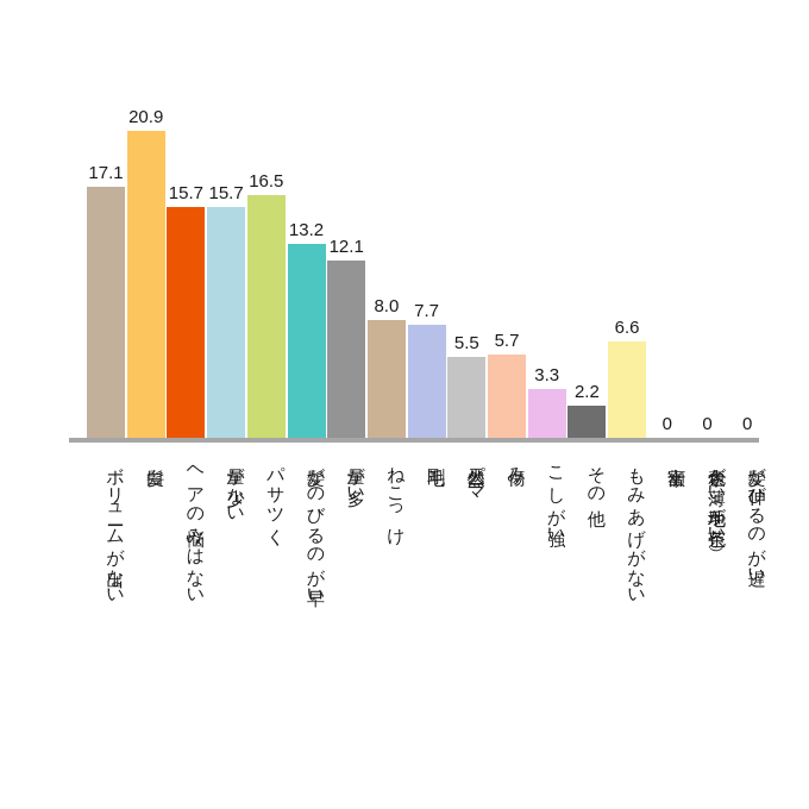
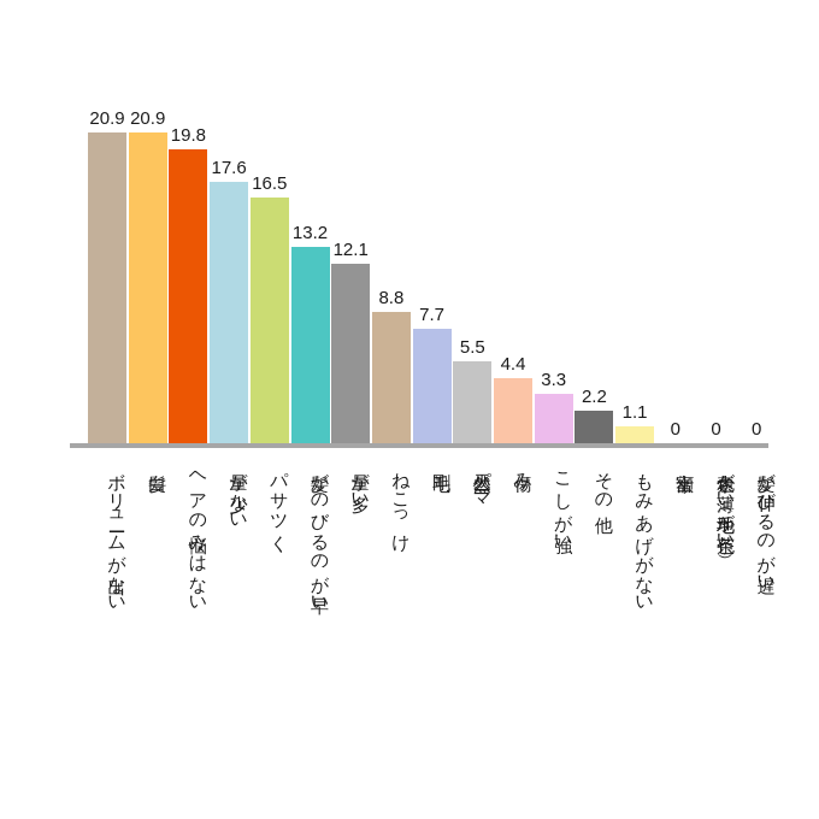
ボリュームが出ない: 17.1 -> 20.9
ヘアの悩みはない: 15.7 -> 19.8
量が少ない: 15.7 -> 17.6
ねこっけ: 8.0 -> 8.8
傷み: 5.7 -> 4.4
もみあげがない: 6.6 -> 1.1
